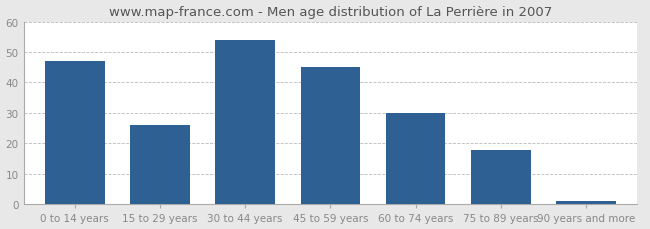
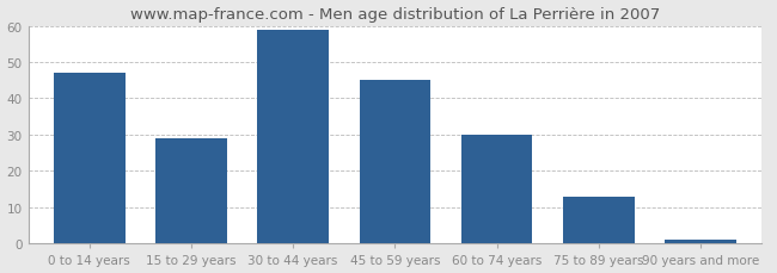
15 to 29 years: 26 -> 29
30 to 44 years: 54 -> 59
75 to 89 years: 18 -> 13
